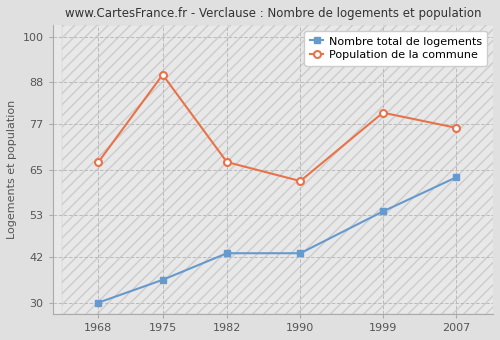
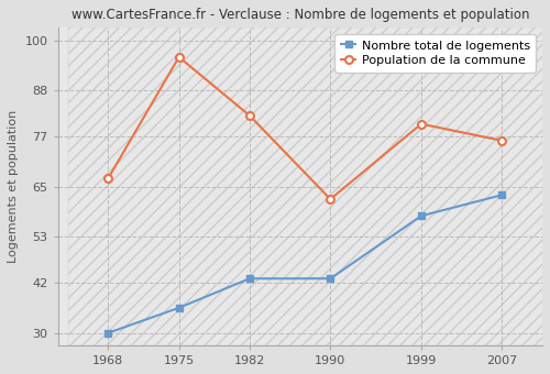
Population de la commune/1975: 90 -> 96
Population de la commune/1982: 67 -> 82
Nombre total de logements/1999: 54 -> 58
